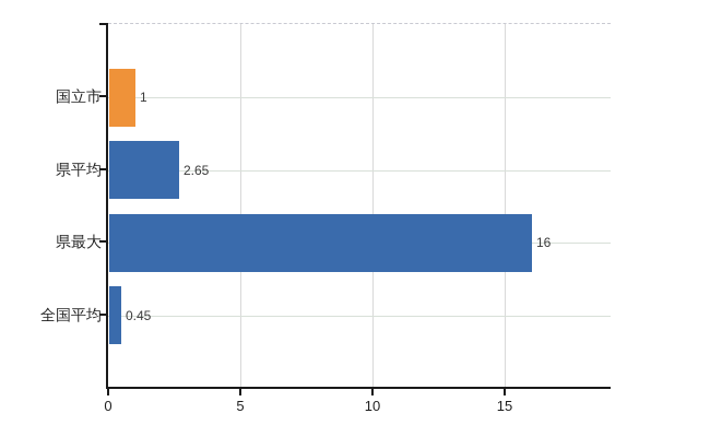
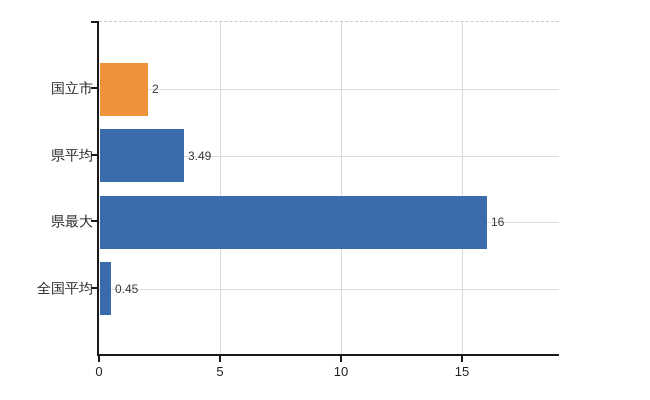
国立市: 1 -> 2
県平均: 2.65 -> 3.49
